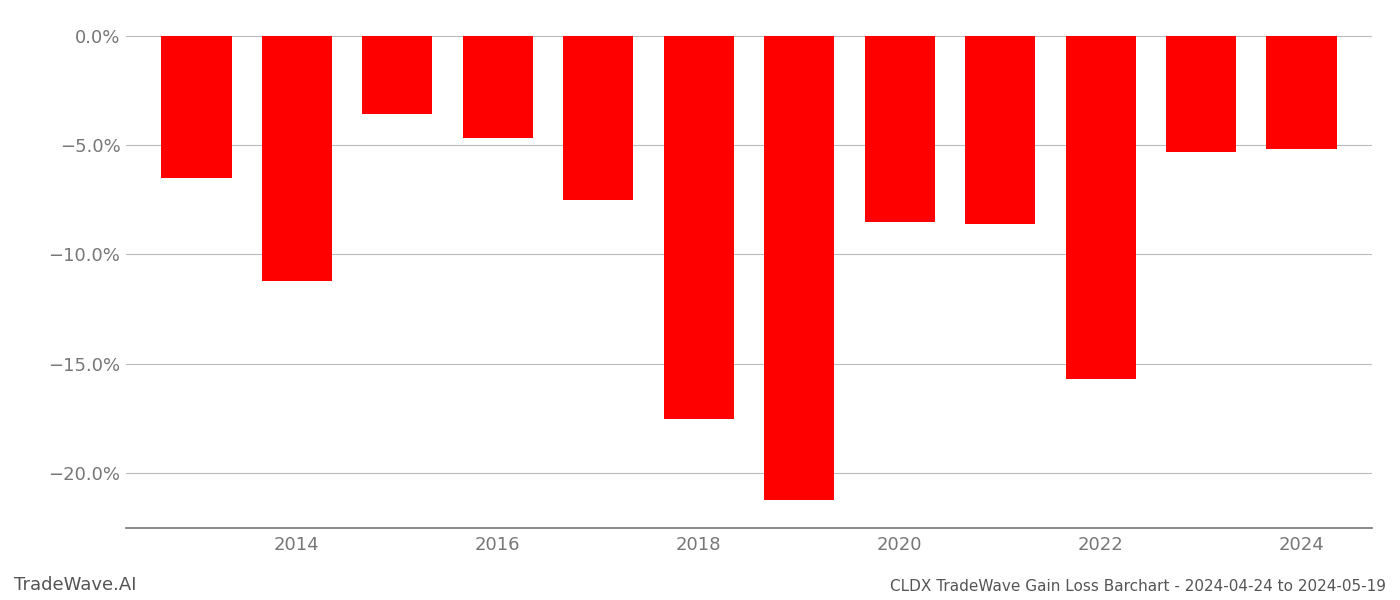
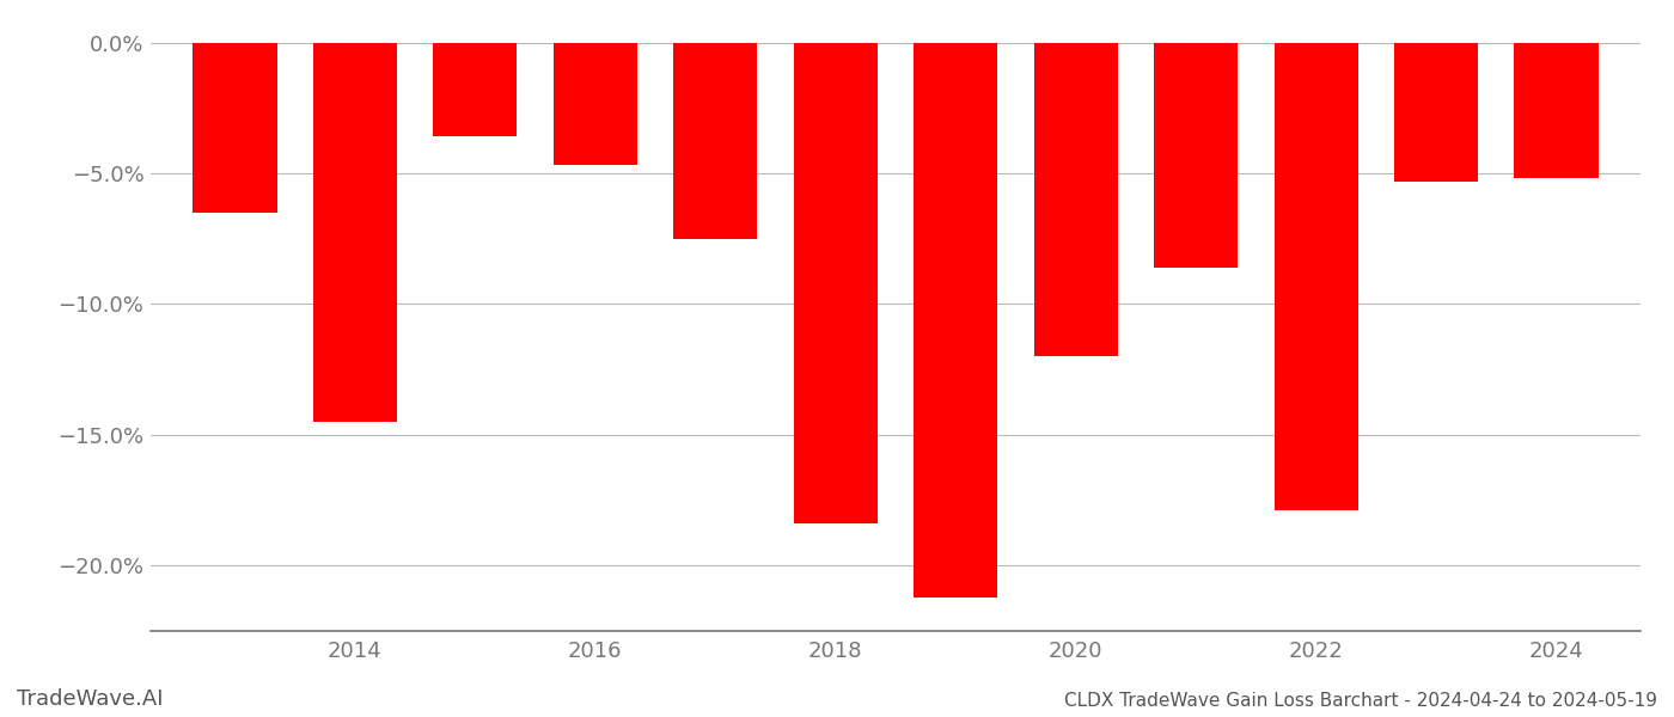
2014: -11.2% -> -14.5%
2018: -17.5% -> -18.4%
2020: -8.5% -> -12.0%
2022: -15.7% -> -17.9%
